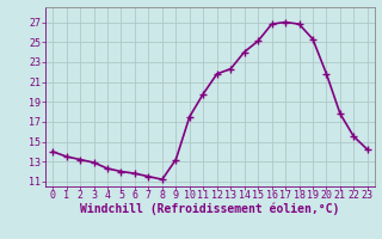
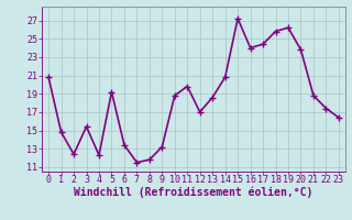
0: 14.0 -> 20.8
1: 13.5 -> 14.8
2: 13.2 -> 12.4
3: 12.9 -> 15.4
5: 12.0 -> 19.2
6: 11.8 -> 13.4
8: 11.2 -> 11.8
10: 17.5 -> 18.8
12: 21.8 -> 17.0
13: 22.3 -> 18.6
14: 24.0 -> 20.8
15: 25.1 -> 27.2
16: 26.8 -> 24.0
17: 27.0 -> 24.4
18: 26.8 -> 25.8
19: 25.3 -> 26.2
20: 21.8 -> 23.8
21: 17.8 -> 18.8
22: 15.5 -> 17.4
23: 14.2 -> 16.4
